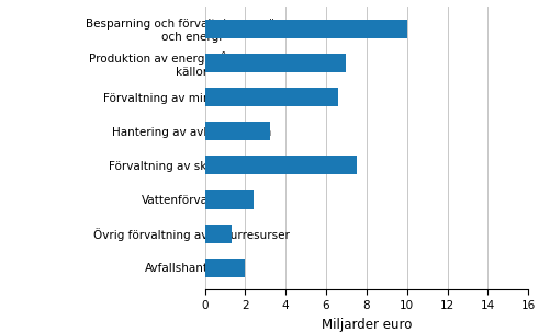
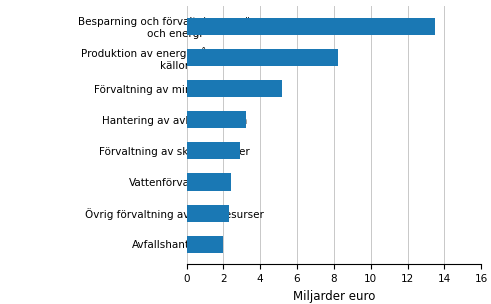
Besparning och förvaltning av värme och energi: 10.0 -> 13.5
Produktion av energi från förnybara källor: 7.0 -> 8.2
Förvaltning av mineralresurser: 6.6 -> 5.2
Förvaltning av skogsresurser: 7.5 -> 2.9
Övrig förvaltning av naturresurser: 1.3 -> 2.3
